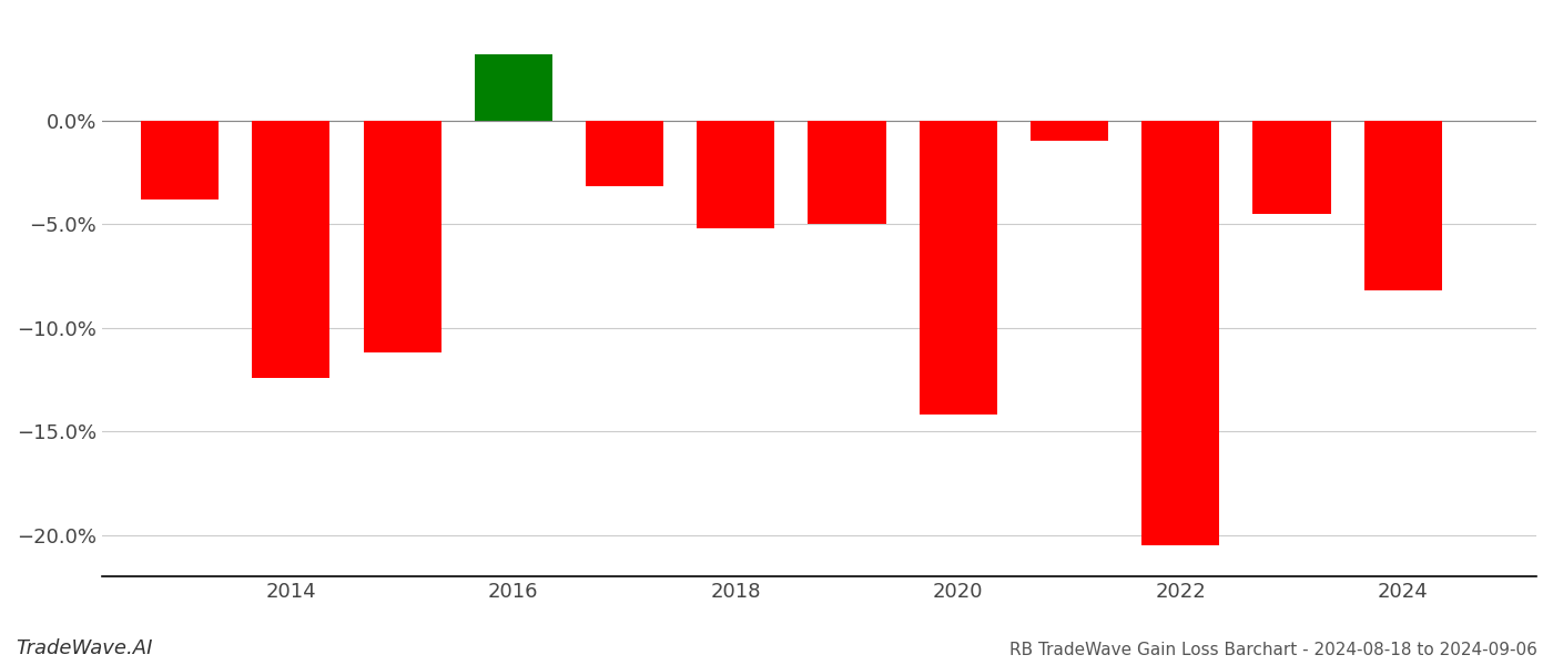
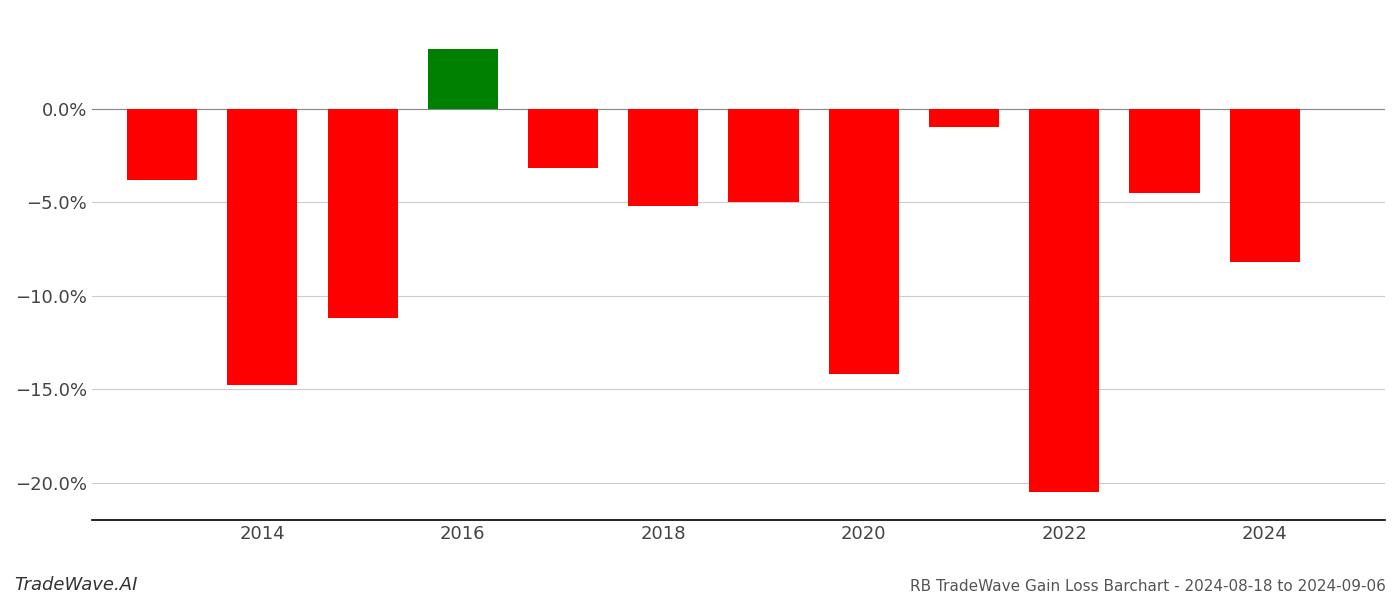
2014: -12.4% -> -14.8%
